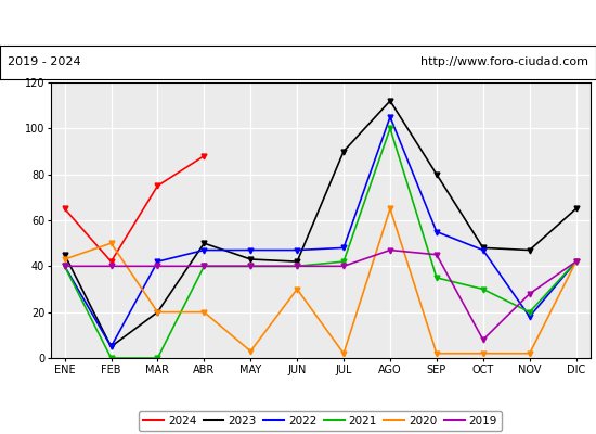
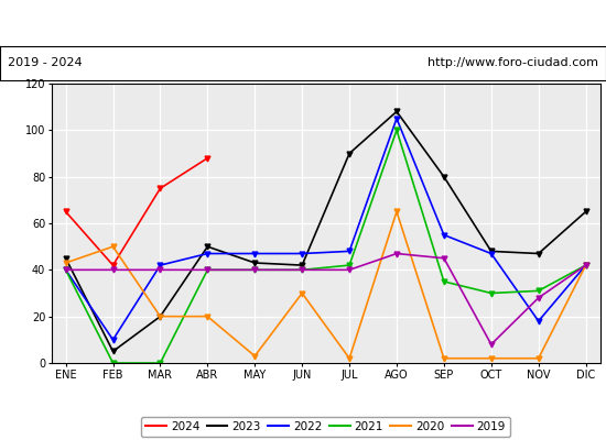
2022/FEB: 5 -> 10
2023/AGO: 112 -> 108
2021/NOV: 20 -> 31
